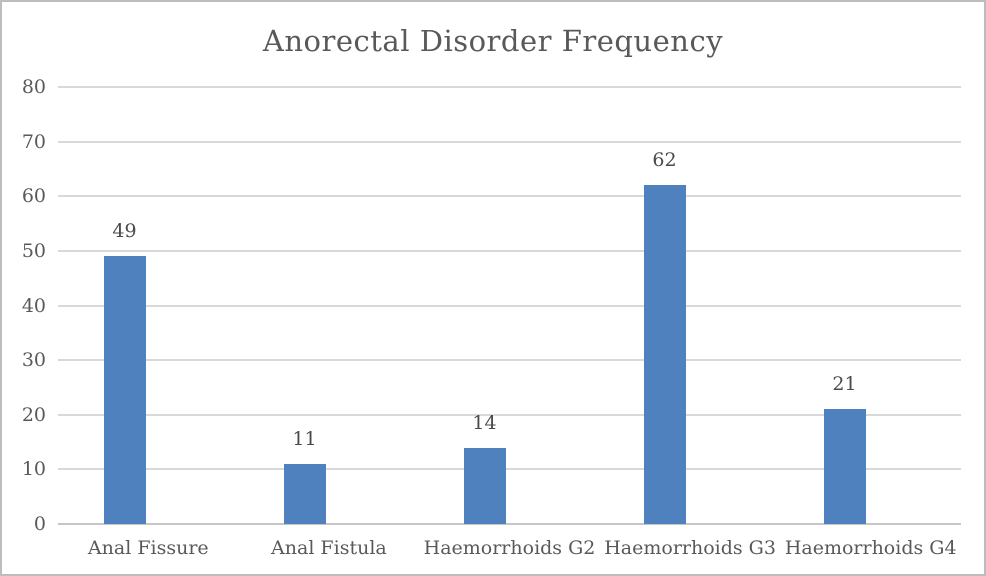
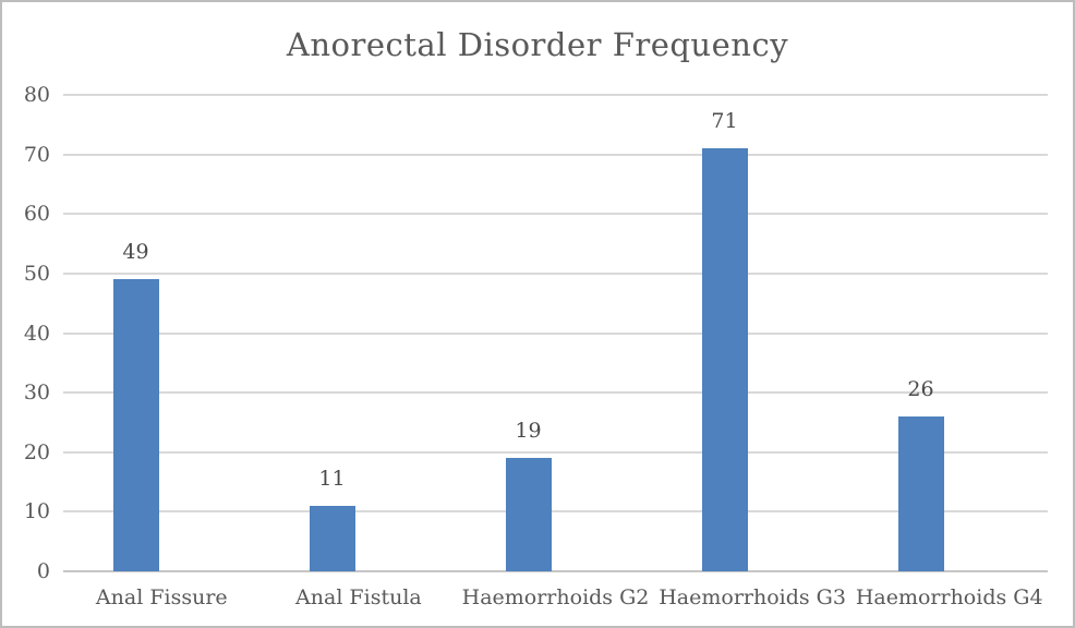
Haemorrhoids G2: 14 -> 19
Haemorrhoids G3: 62 -> 71
Haemorrhoids G4: 21 -> 26
